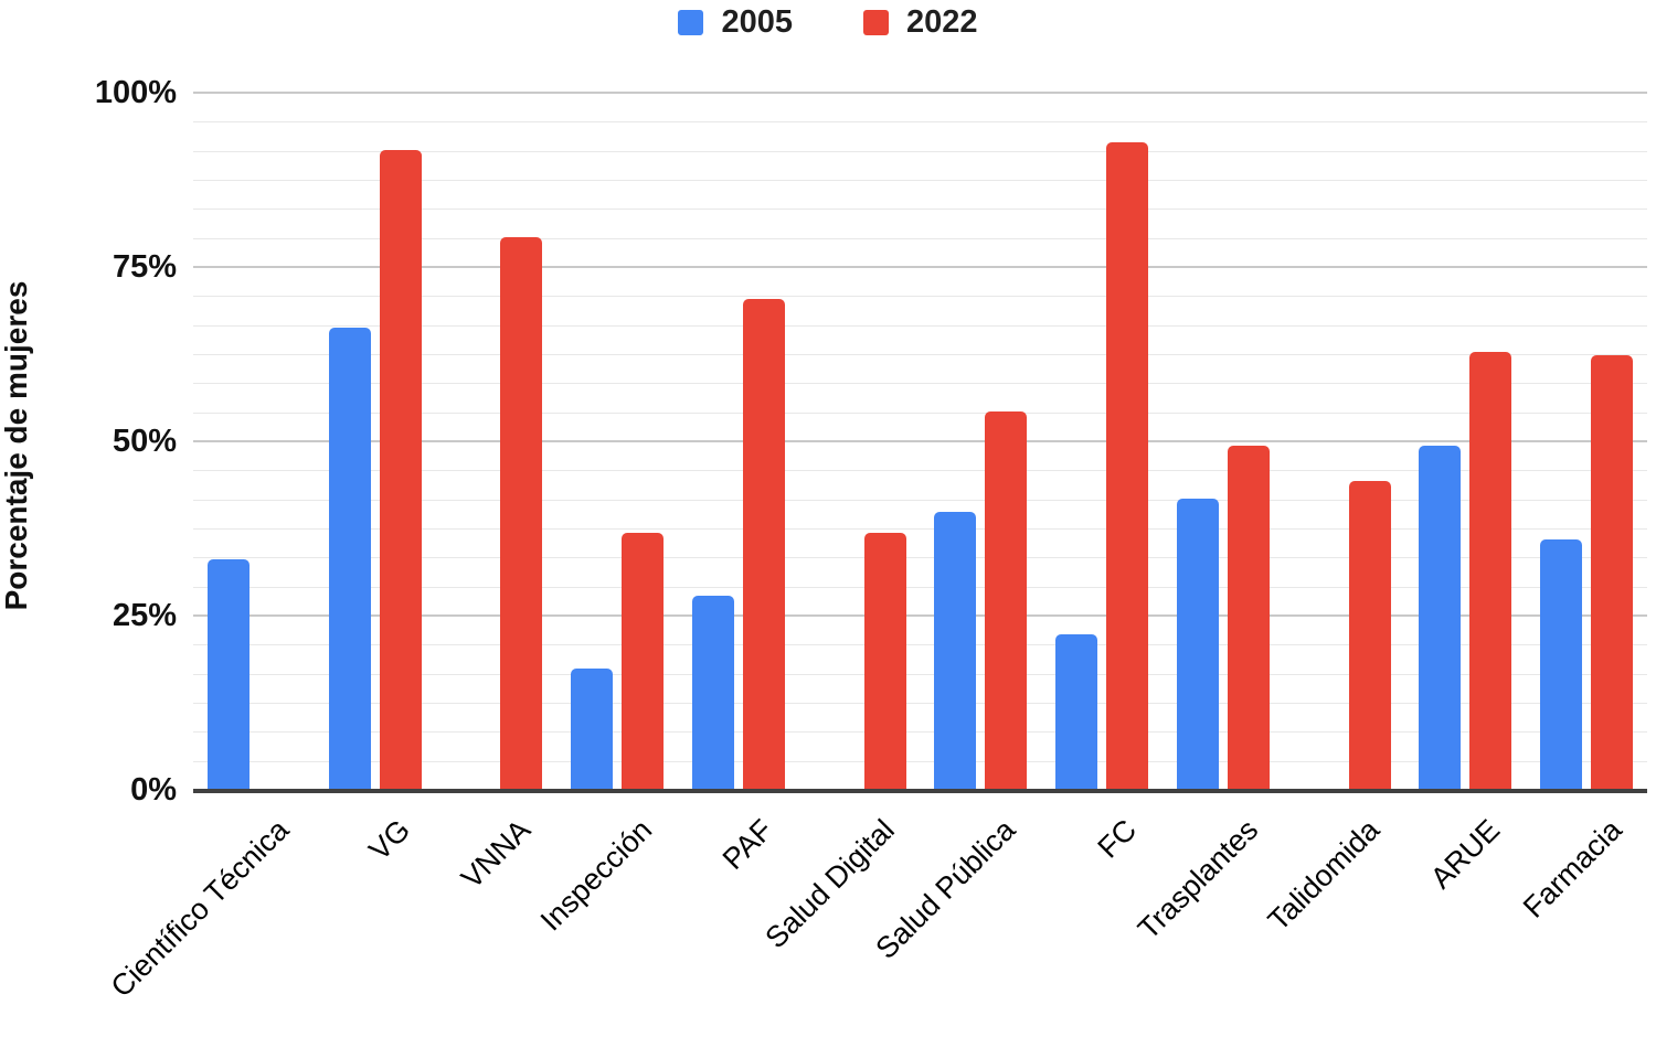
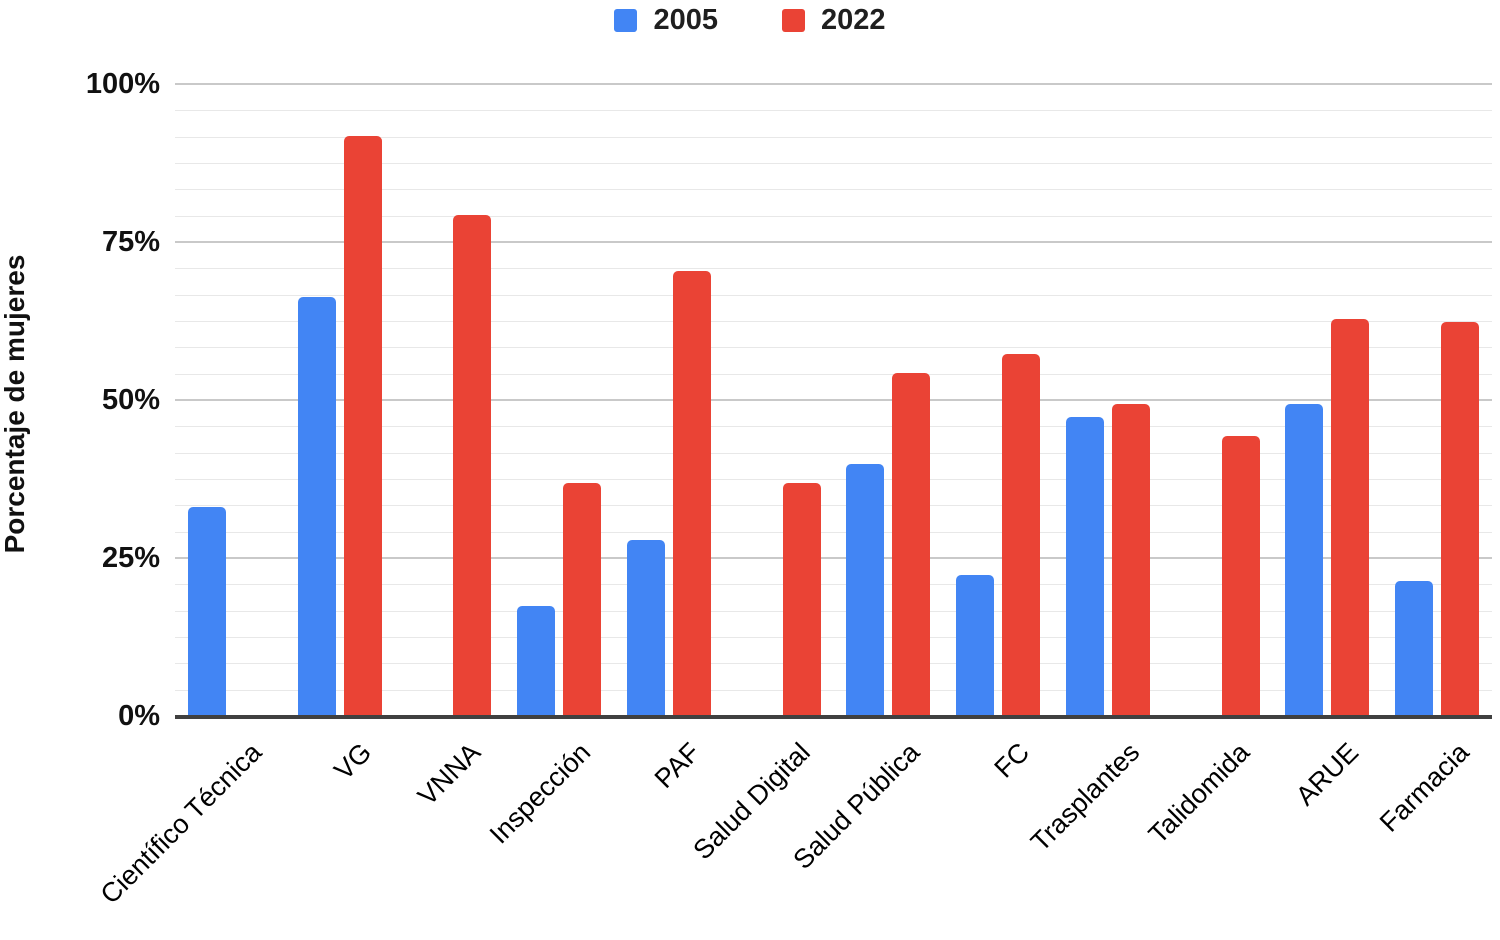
2022/FC: 93% -> 58%
2005/Trasplantes: 42% -> 48%
2005/Farmacia: 36% -> 22%
